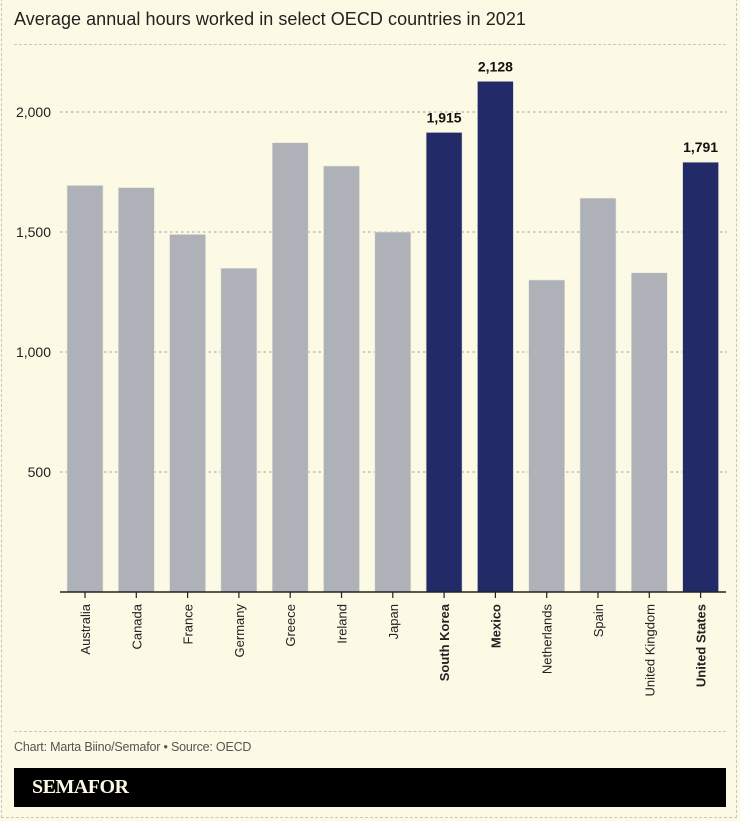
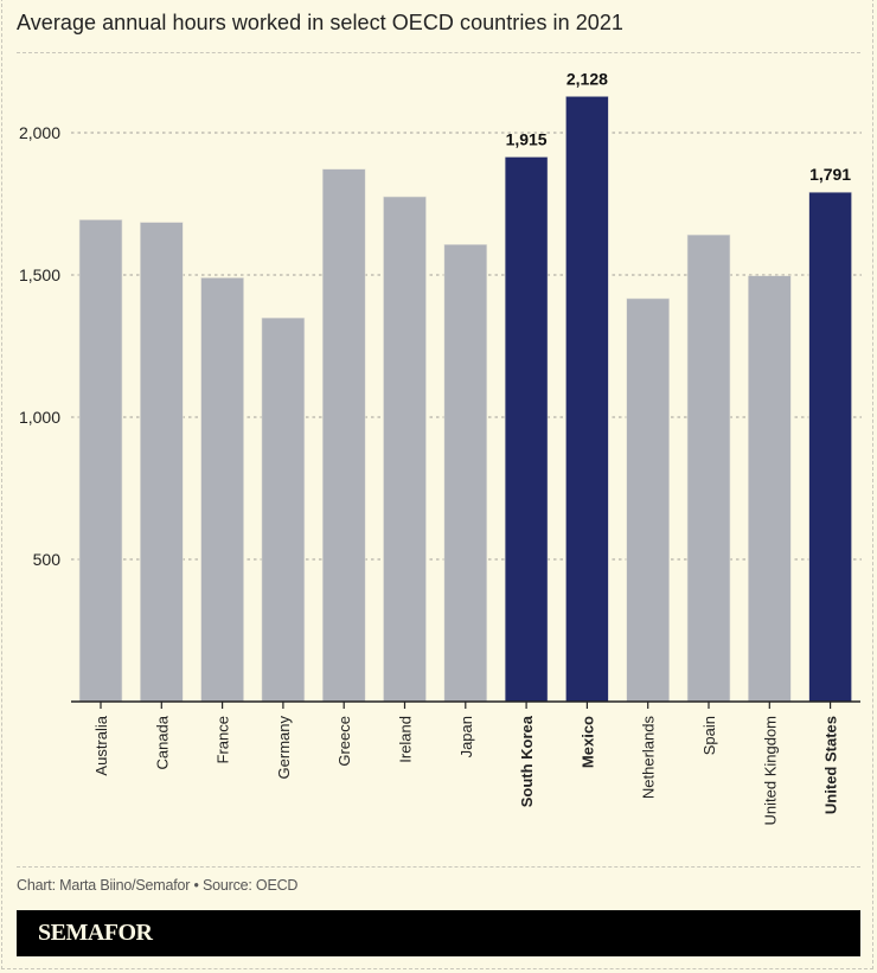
Japan: 1500 -> 1610
Netherlands: 1300 -> 1420
United Kingdom: 1330 -> 1500
